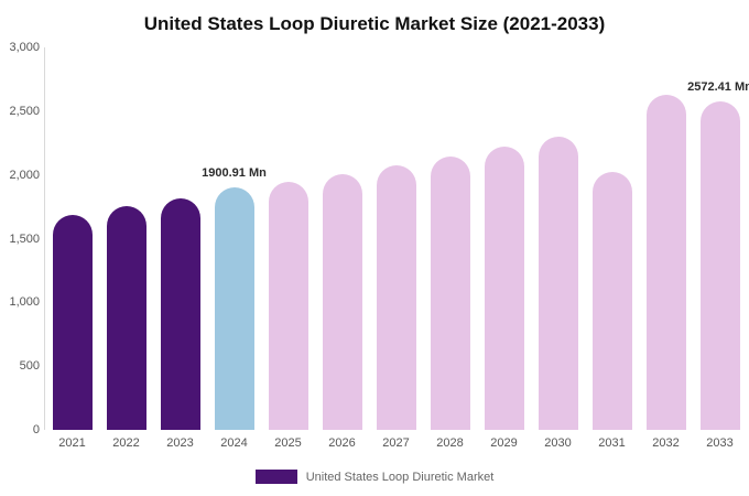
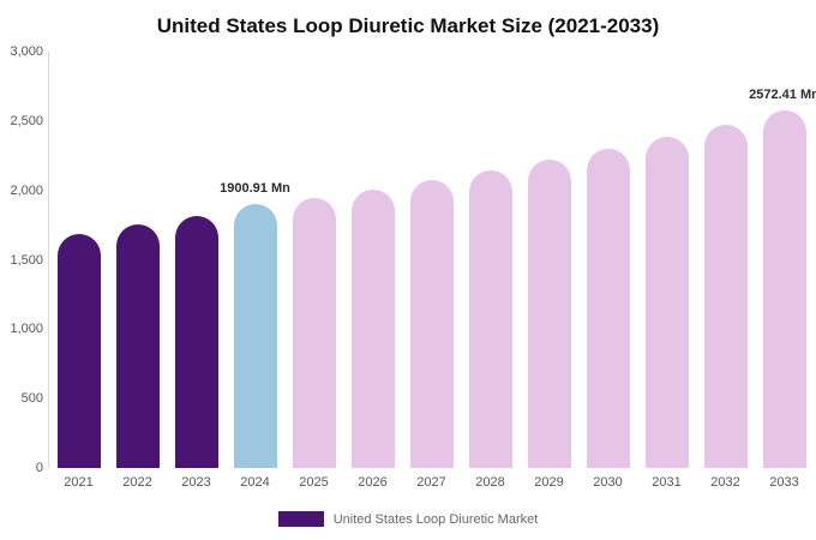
2031: 2020 -> 2380
2032: 2630 -> 2480
